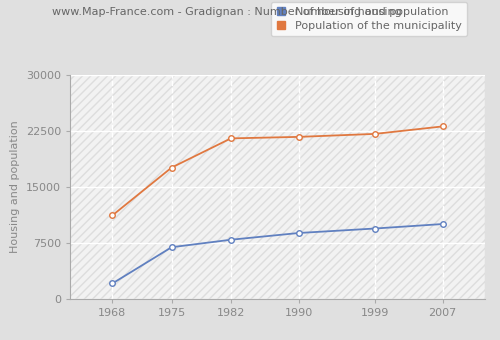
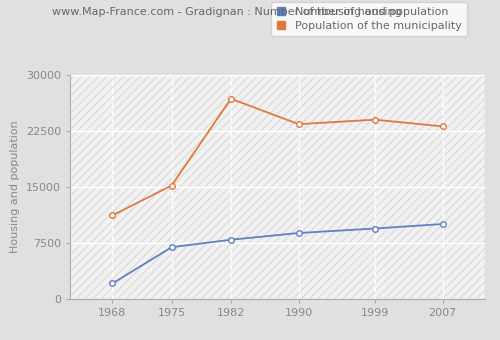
Population of the municipality/1975: 17600 -> 15200
Population of the municipality/1982: 21500 -> 26800
Population of the municipality/1990: 21700 -> 23400
Population of the municipality/1999: 22100 -> 24000
